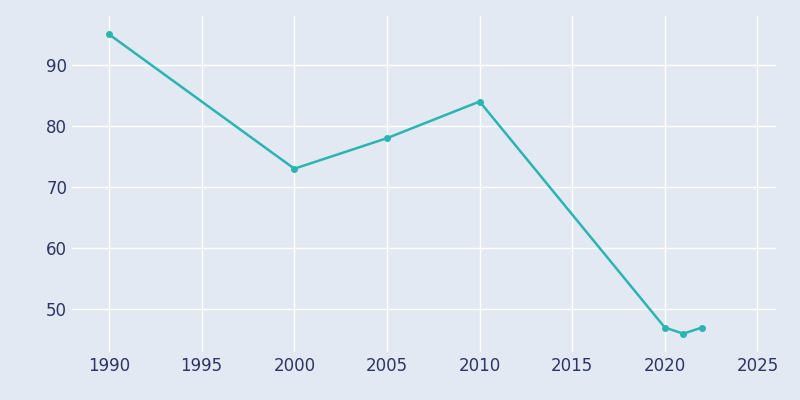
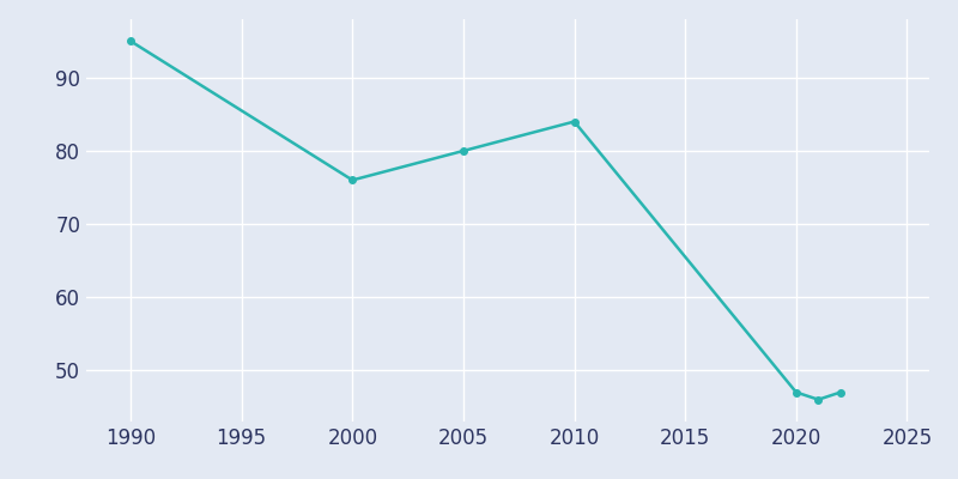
2000: 73 -> 76
2005: 78 -> 80
